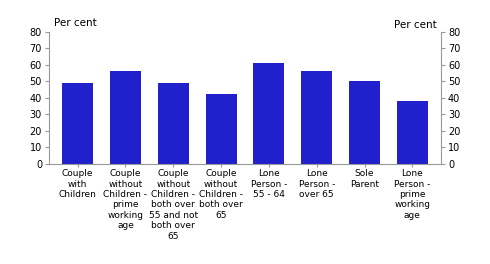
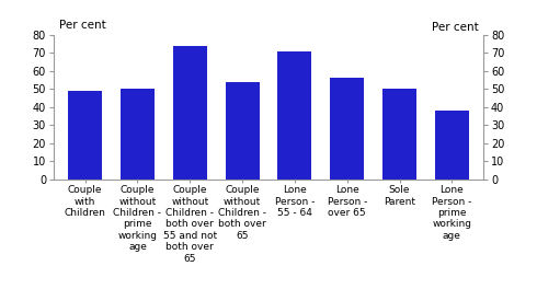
Couple without Children - prime working age: 56 -> 50
Couple without Children - both over 55 and not both over 65: 49 -> 74
Couple without Children - both over 65: 42 -> 54
Lone Person - 55 - 64: 61 -> 71
